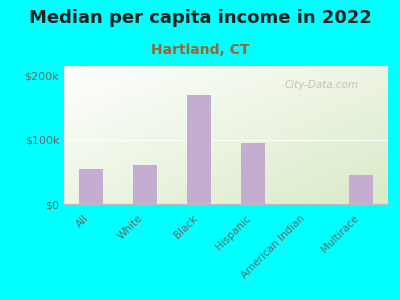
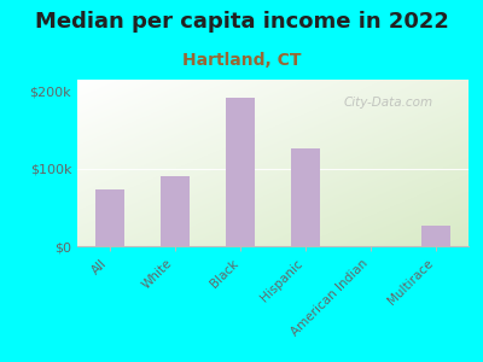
All: $55k -> $74k
White: $60k -> $90k
Black: $170k -> $192k
Hispanic: $95k -> $126k
Multirace: $45k -> $26k
